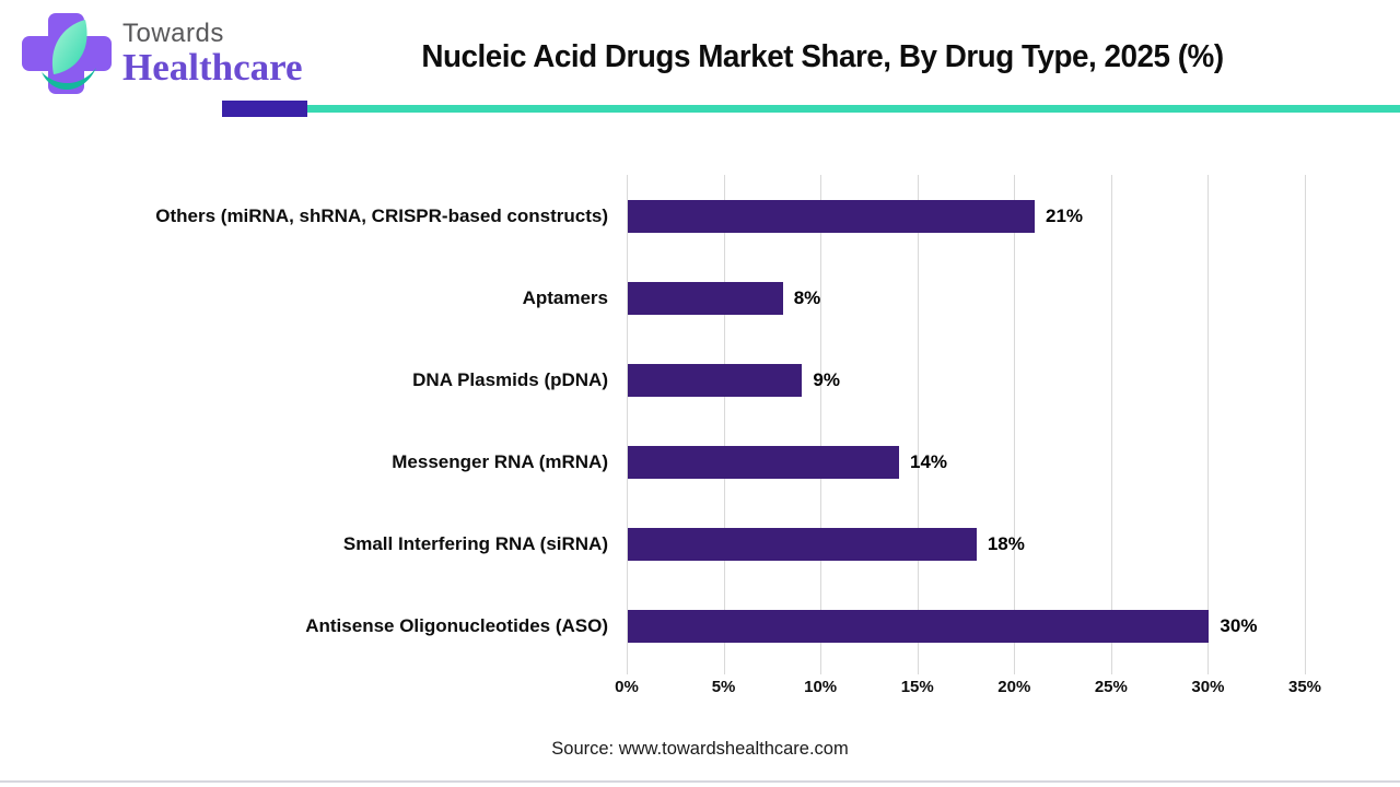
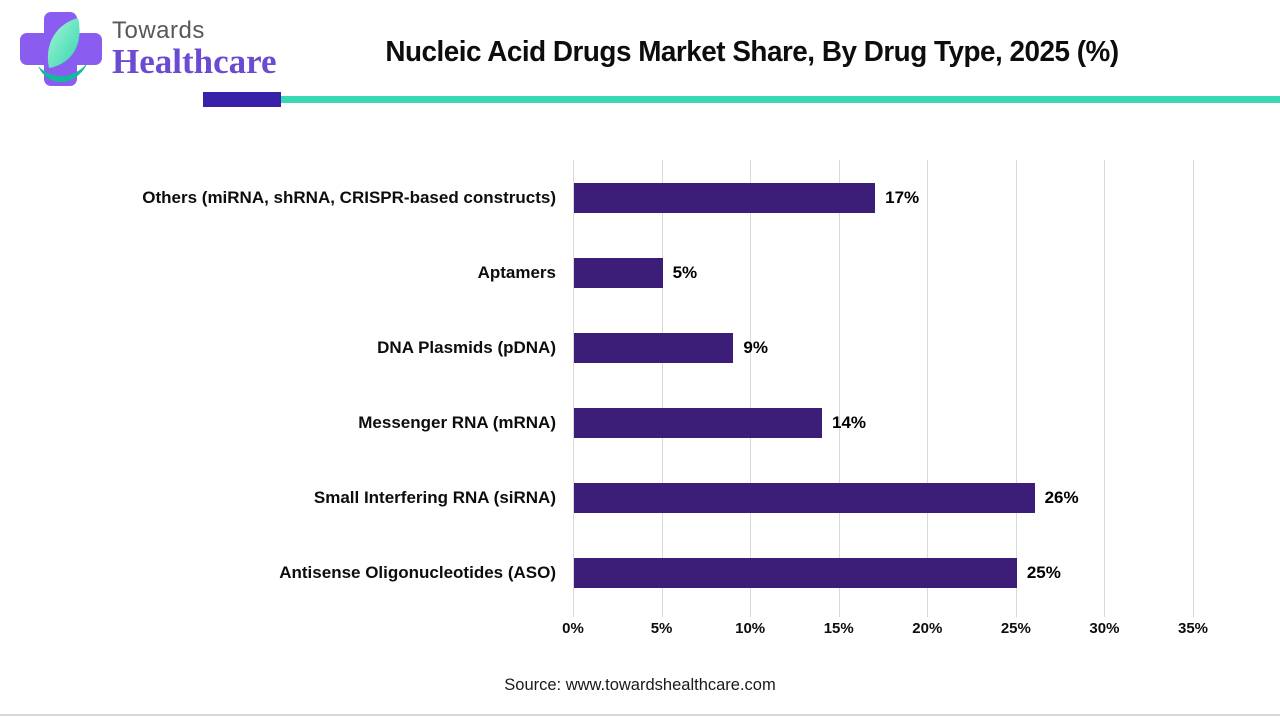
Others (miRNA, shRNA, CRISPR-based constructs): 21% -> 17%
Aptamers: 8% -> 5%
Small Interfering RNA (siRNA): 18% -> 26%
Antisense Oligonucleotides (ASO): 30% -> 25%
